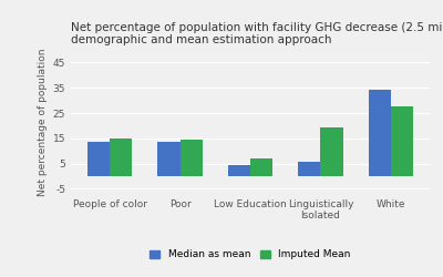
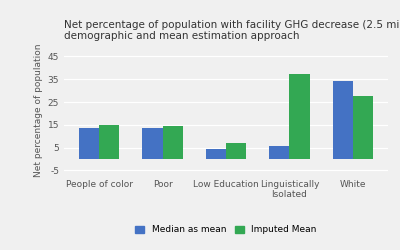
Imputed Mean/Linguistically Isolated: 19.5 -> 37.5
